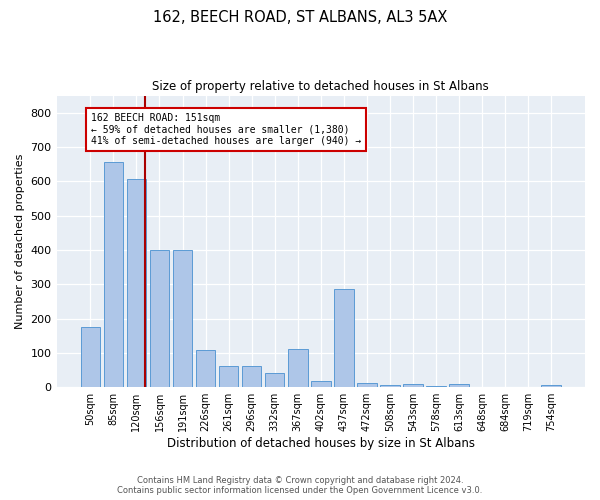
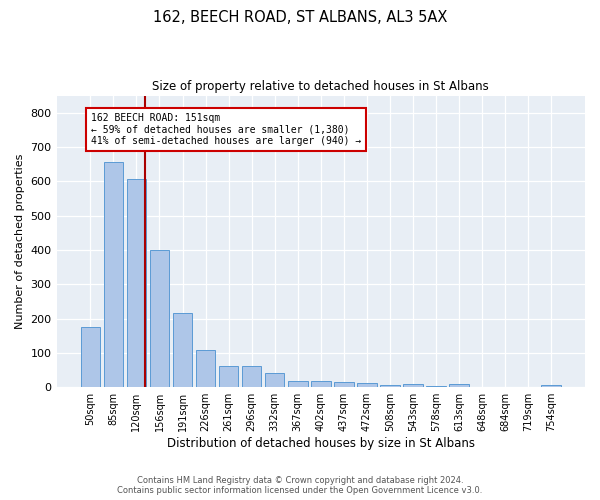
191sqm: 400 -> 215
367sqm: 110 -> 18
437sqm: 285 -> 15
